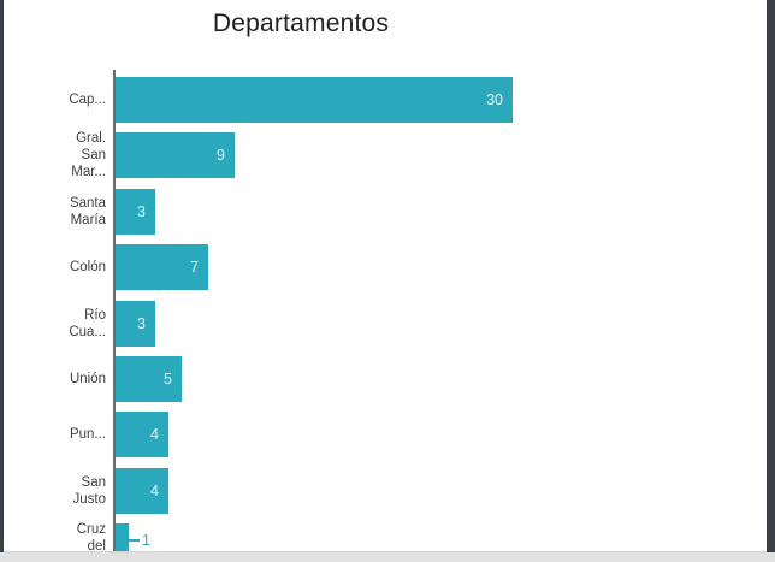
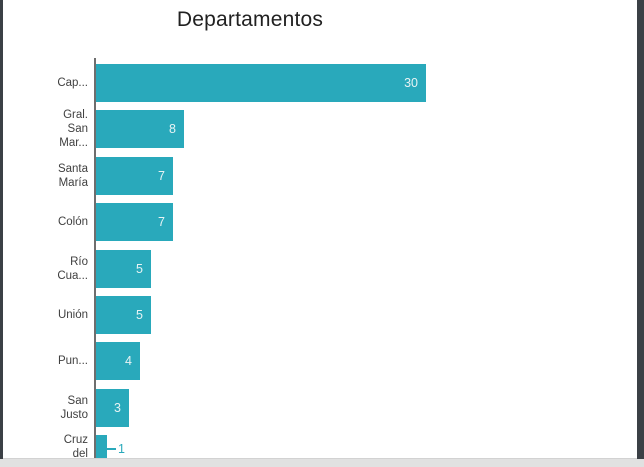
Gral. San Mar...: 9 -> 8
Santa María: 3 -> 7
Río Cua...: 3 -> 5
San Justo: 4 -> 3
